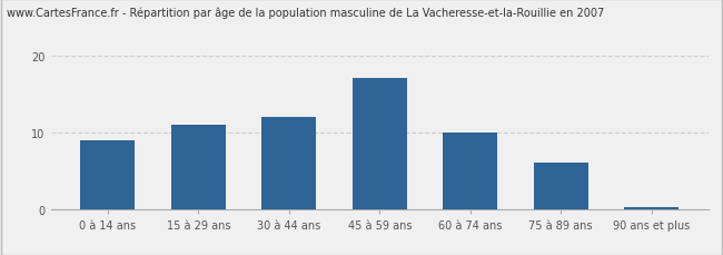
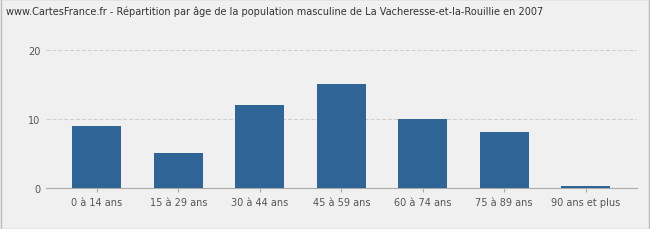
15 à 29 ans: 11.0 -> 5.0
45 à 59 ans: 17.0 -> 15.0
75 à 89 ans: 6.0 -> 8.0
